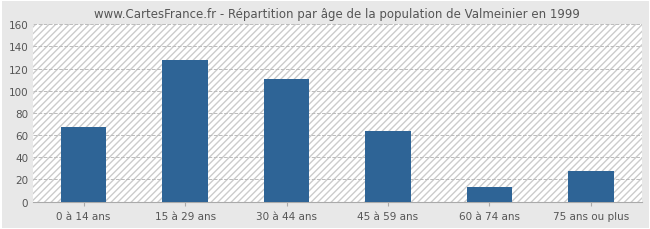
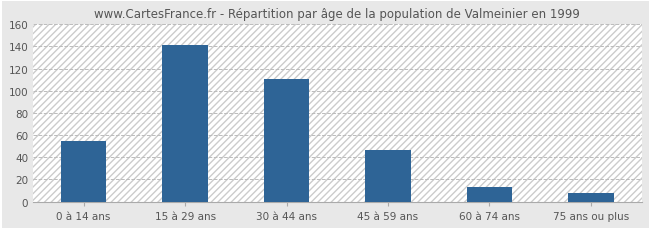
0 à 14 ans: 67 -> 55
15 à 29 ans: 128 -> 141
45 à 59 ans: 64 -> 47
75 ans ou plus: 28 -> 8
